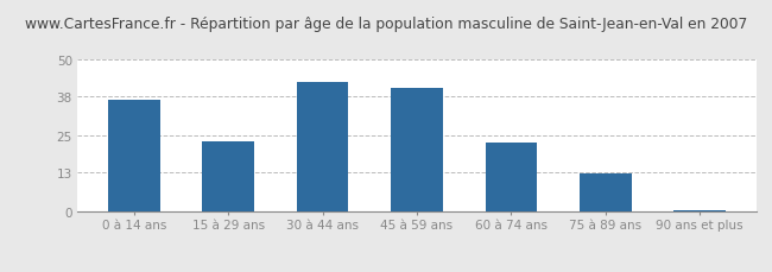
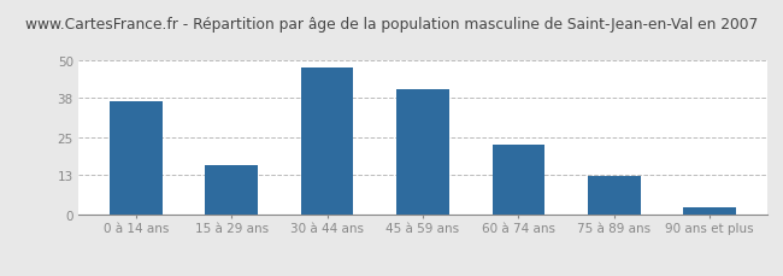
15 à 29 ans: 23.0 -> 16.0
30 à 44 ans: 42.5 -> 47.5
90 ans et plus: 0.5 -> 2.5
